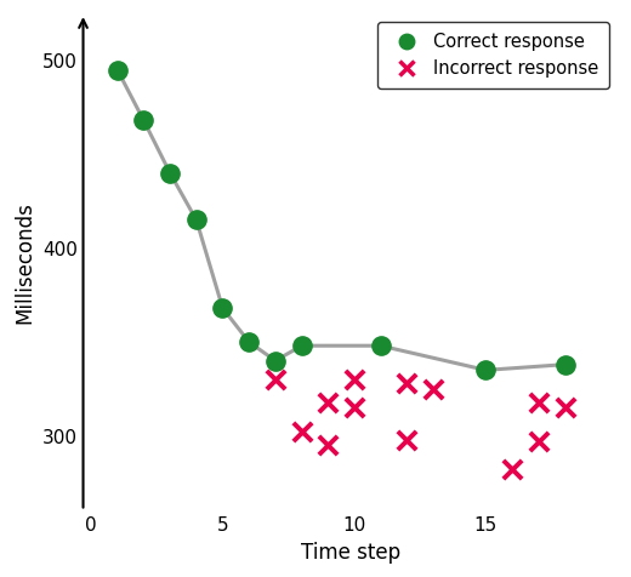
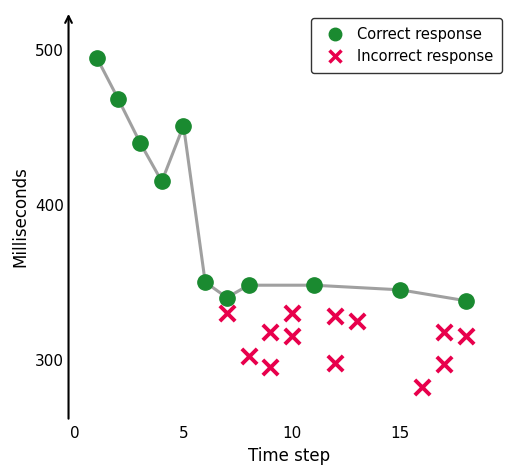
Correct response/5: 368 -> 451
Correct response/15: 335 -> 345
